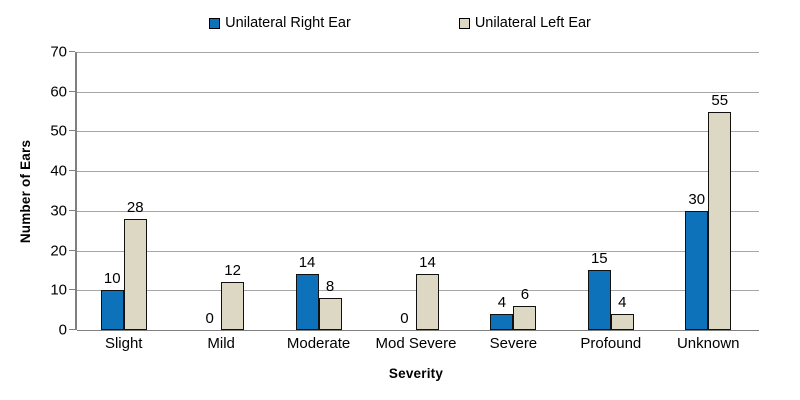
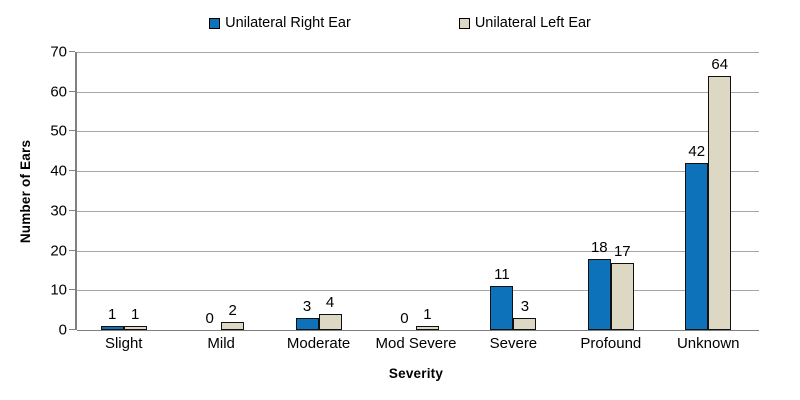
Unilateral Right Ear/Slight: 10 -> 1
Unilateral Left Ear/Slight: 28 -> 1
Unilateral Left Ear/Mild: 12 -> 2
Unilateral Right Ear/Moderate: 14 -> 3
Unilateral Left Ear/Moderate: 8 -> 4
Unilateral Left Ear/Mod Severe: 14 -> 1
Unilateral Right Ear/Severe: 4 -> 11
Unilateral Left Ear/Severe: 6 -> 3
Unilateral Right Ear/Profound: 15 -> 18
Unilateral Left Ear/Profound: 4 -> 17
Unilateral Right Ear/Unknown: 30 -> 42
Unilateral Left Ear/Unknown: 55 -> 64
